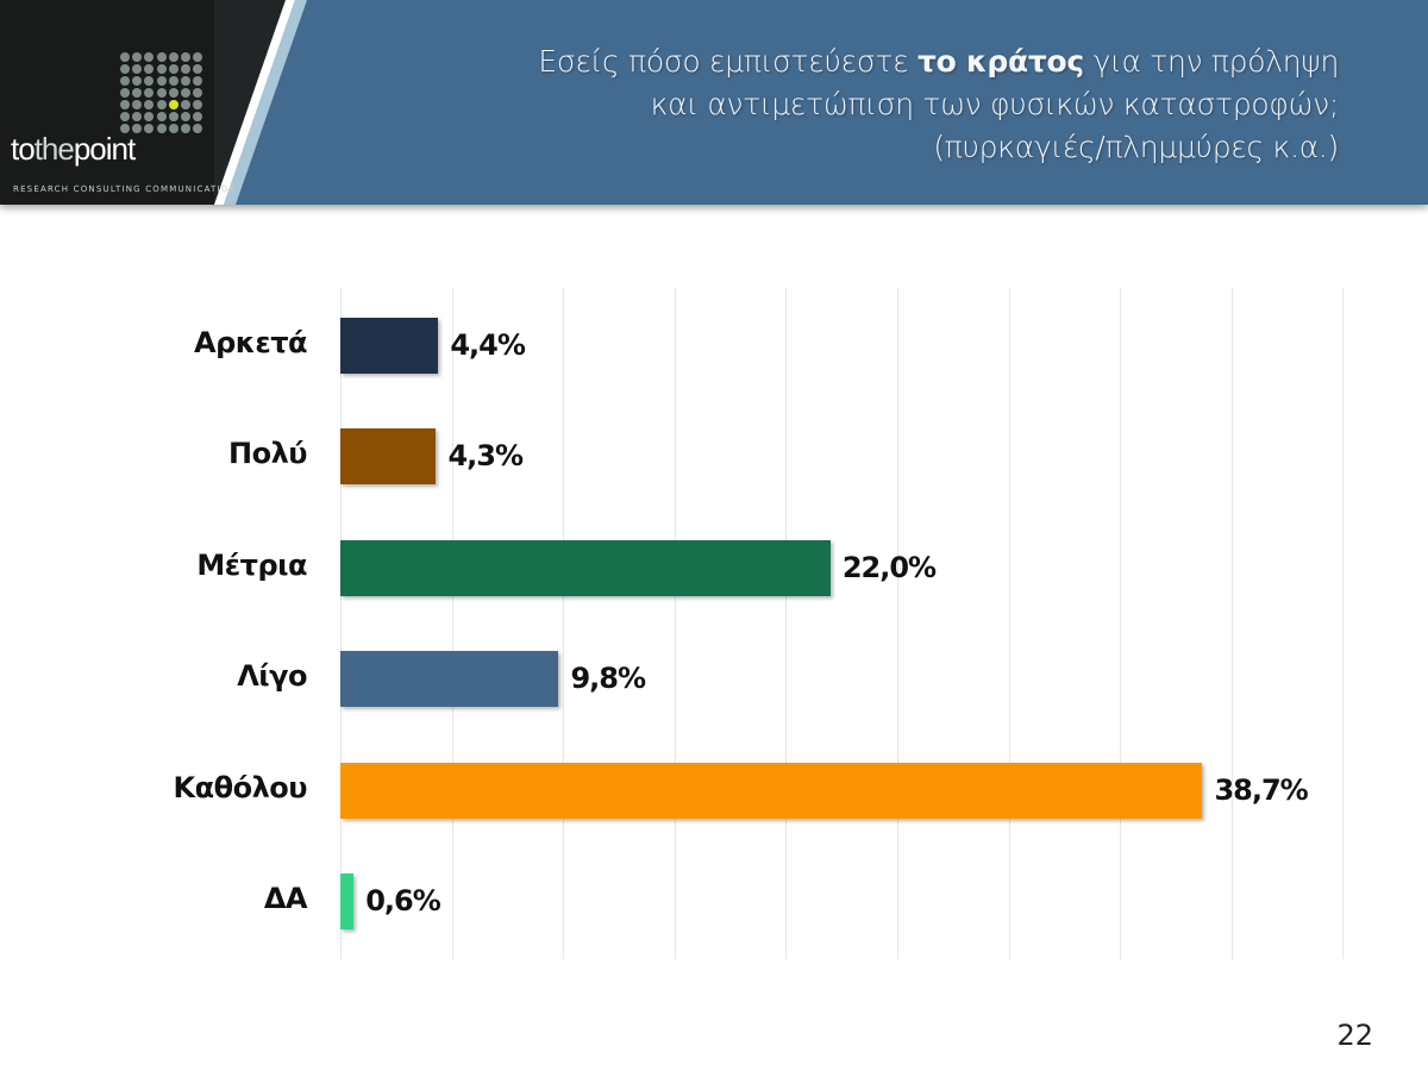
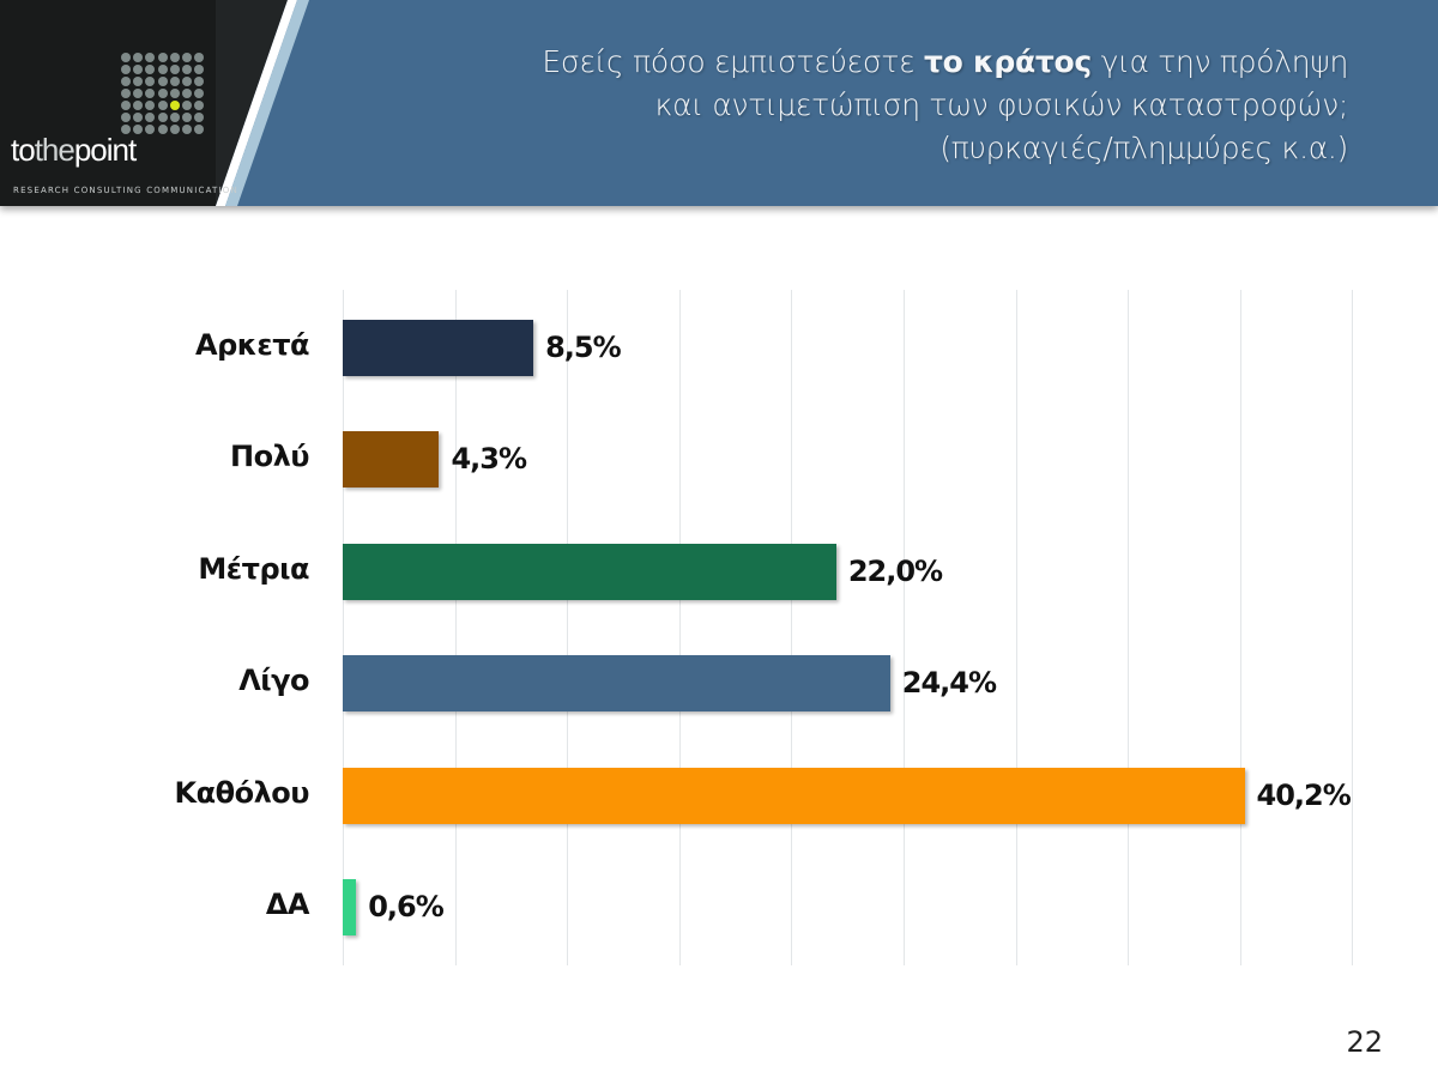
Αρκετά: 4,4% -> 8,5%
Λίγο: 9,8% -> 24,4%
Καθόλου: 38,7% -> 40,2%
